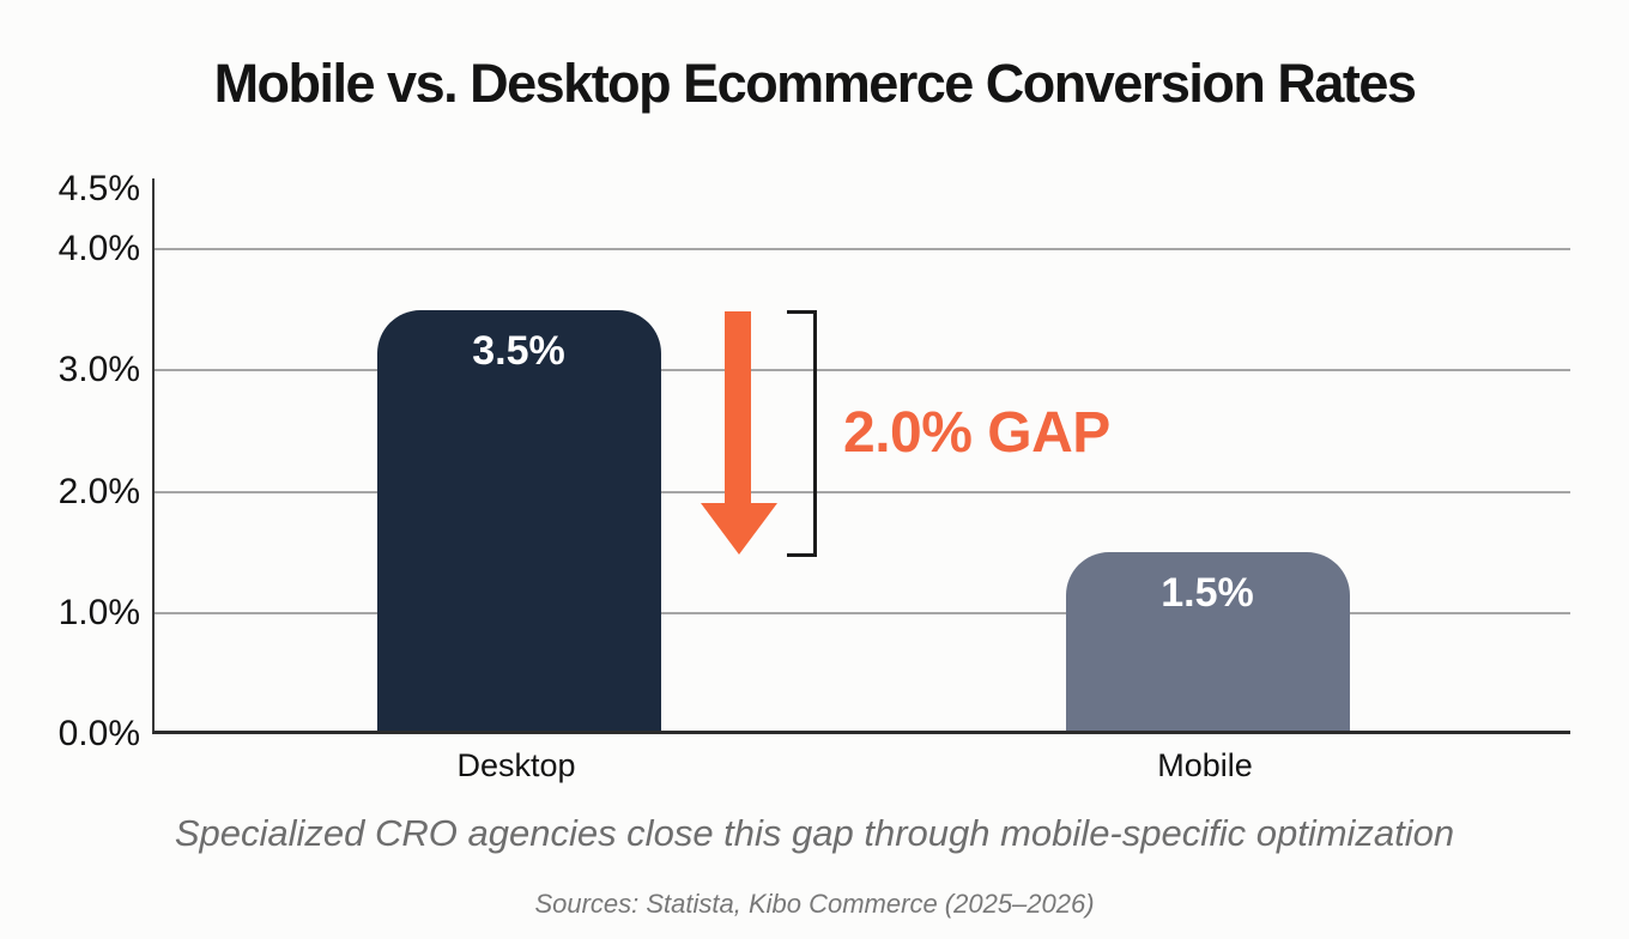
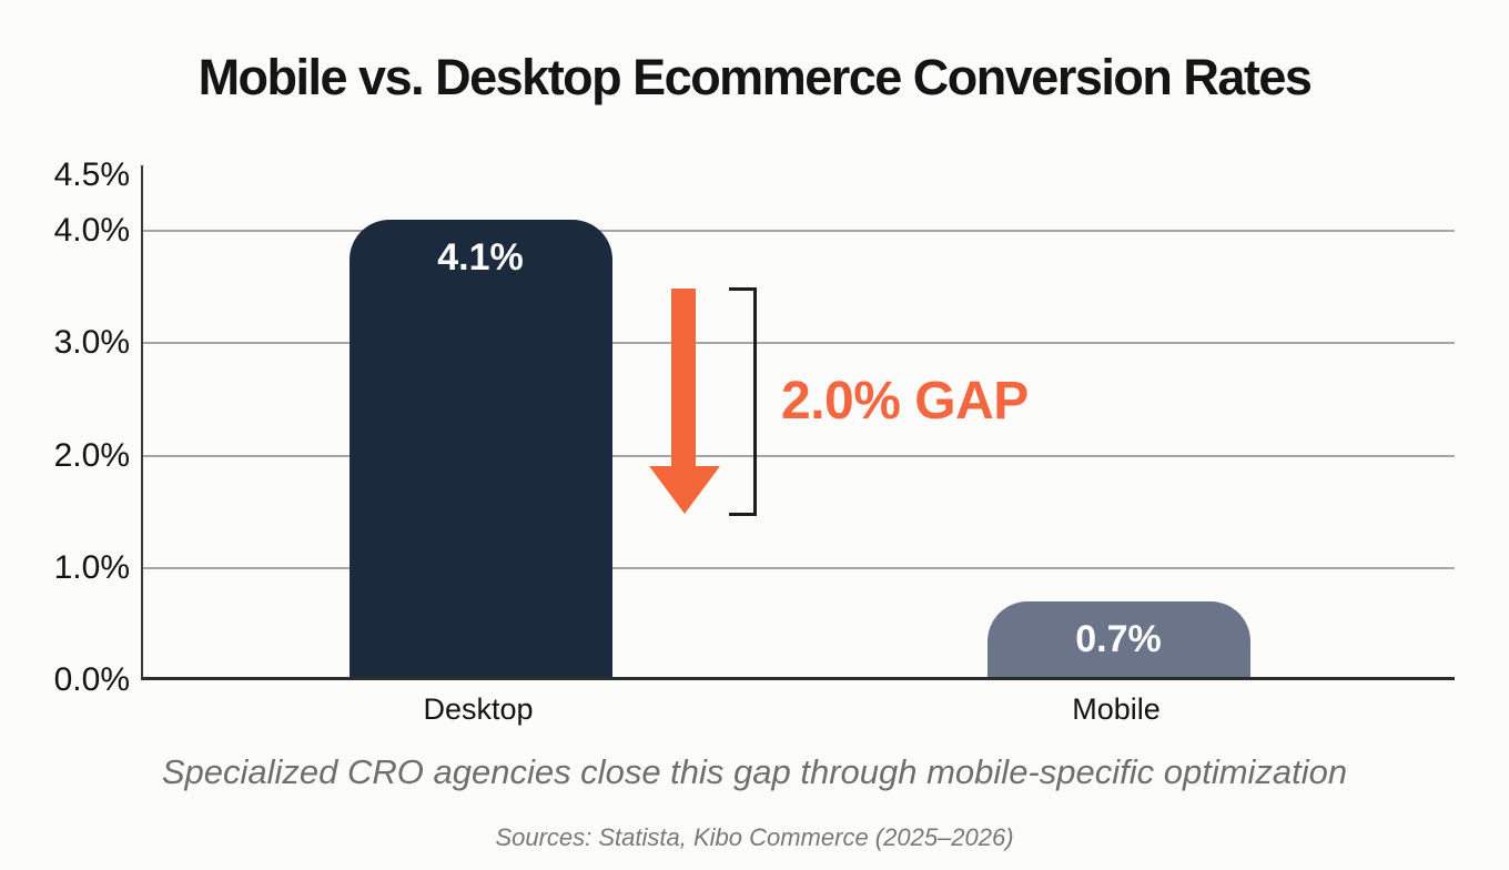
Desktop: 3.5% -> 4.1%
Mobile: 1.5% -> 0.7%
